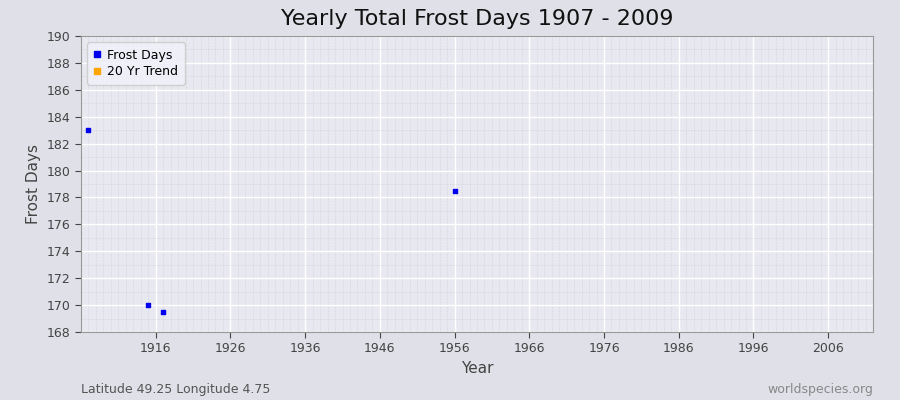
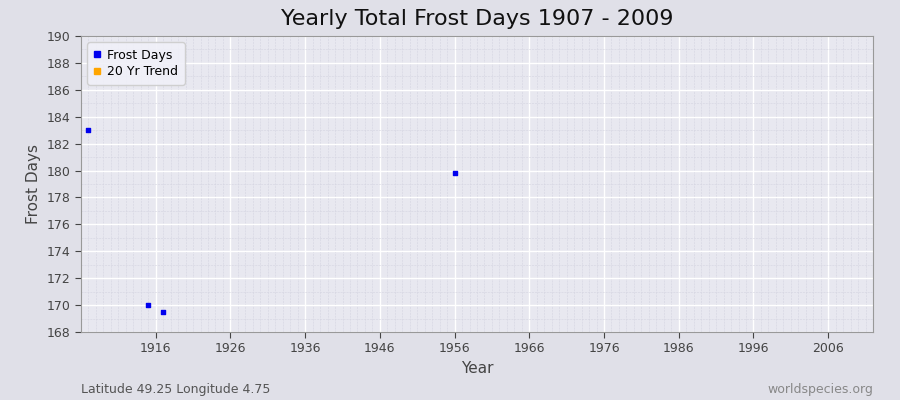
1956: 178.5 -> 179.8
